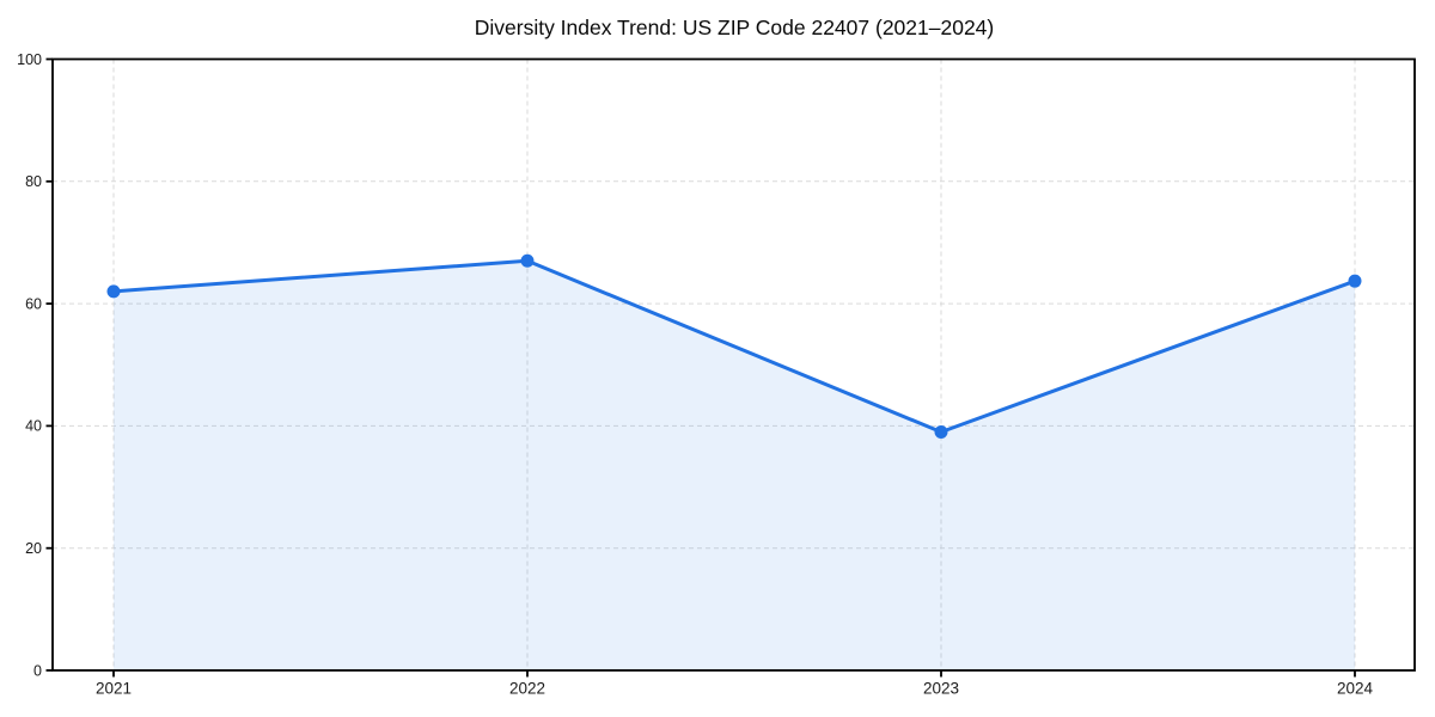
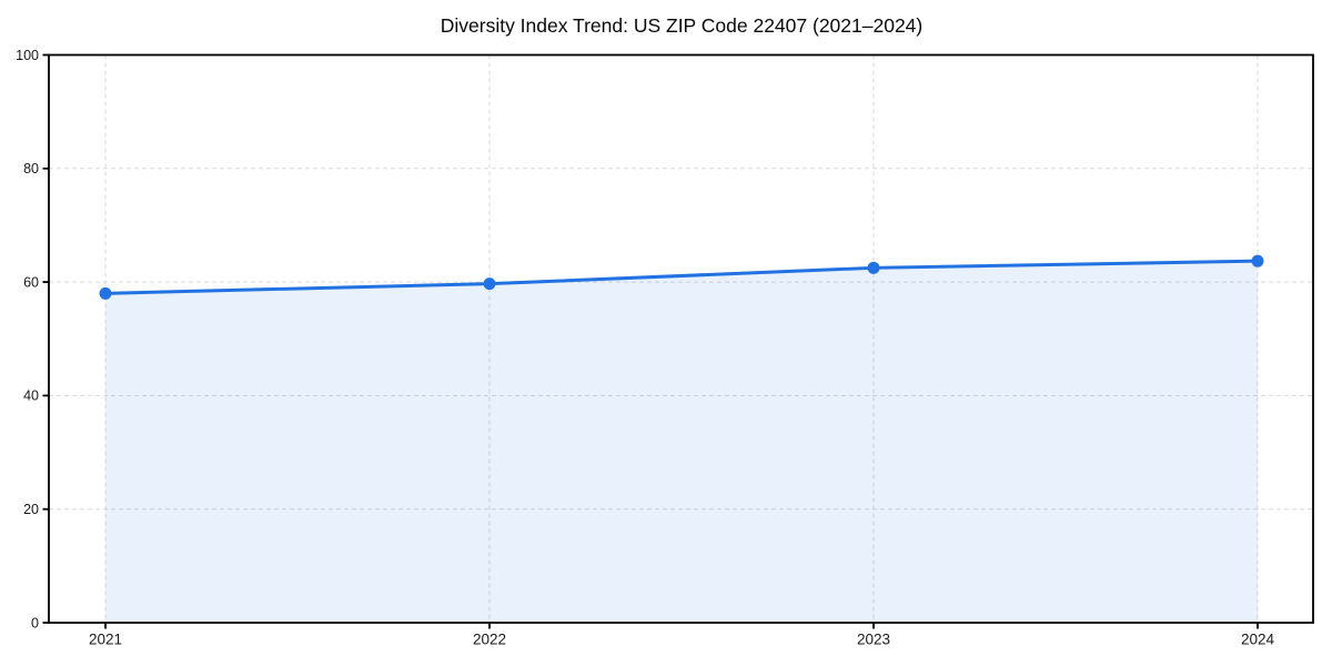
2021: 62 -> 58
2022: 67 -> 60
2023: 39 -> 62
